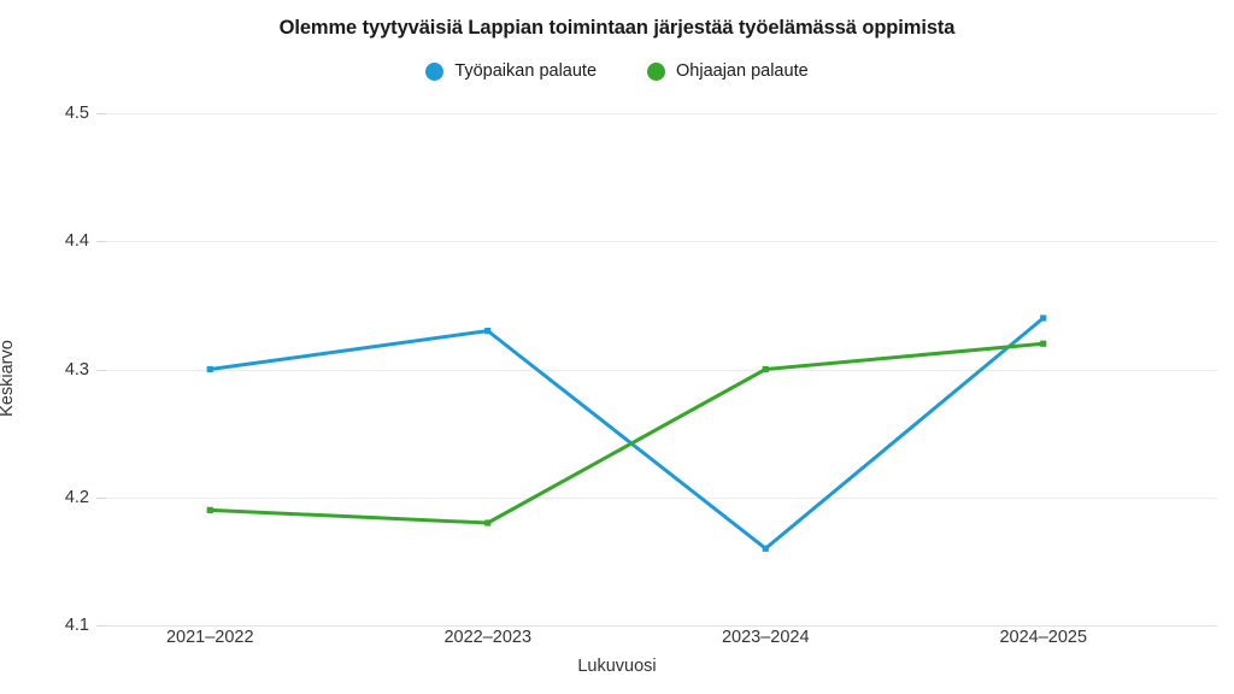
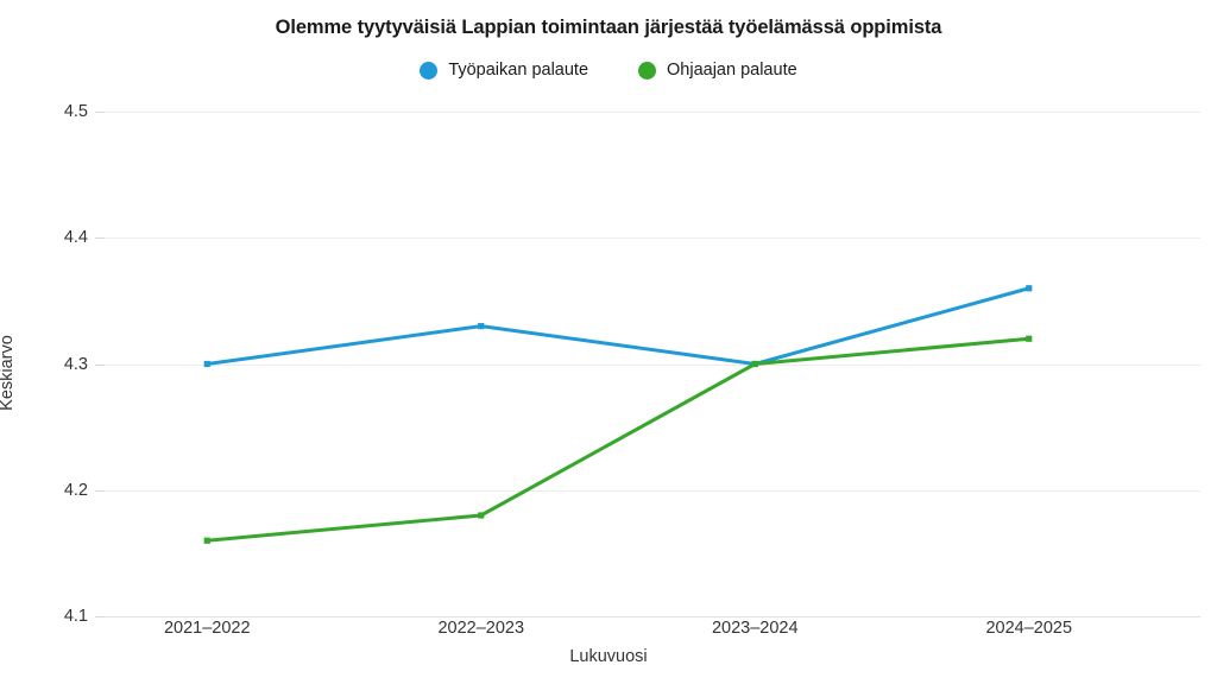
Ohjaajan palaute/2021–2022: 4.19 -> 4.16
Työpaikan palaute/2023–2024: 4.16 -> 4.30
Työpaikan palaute/2024–2025: 4.34 -> 4.36
